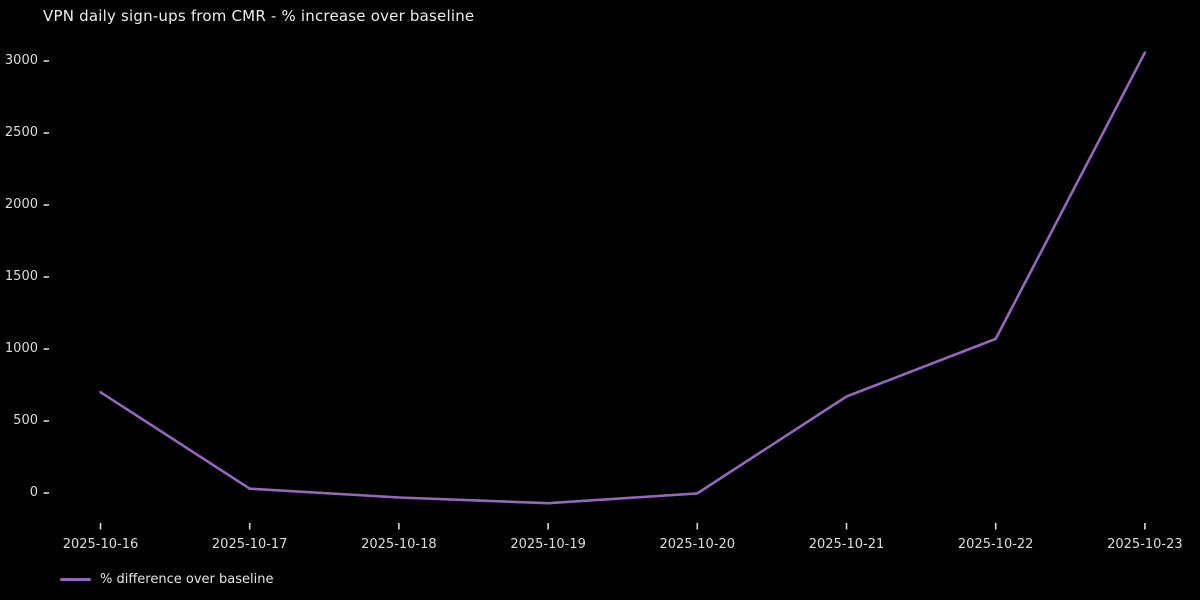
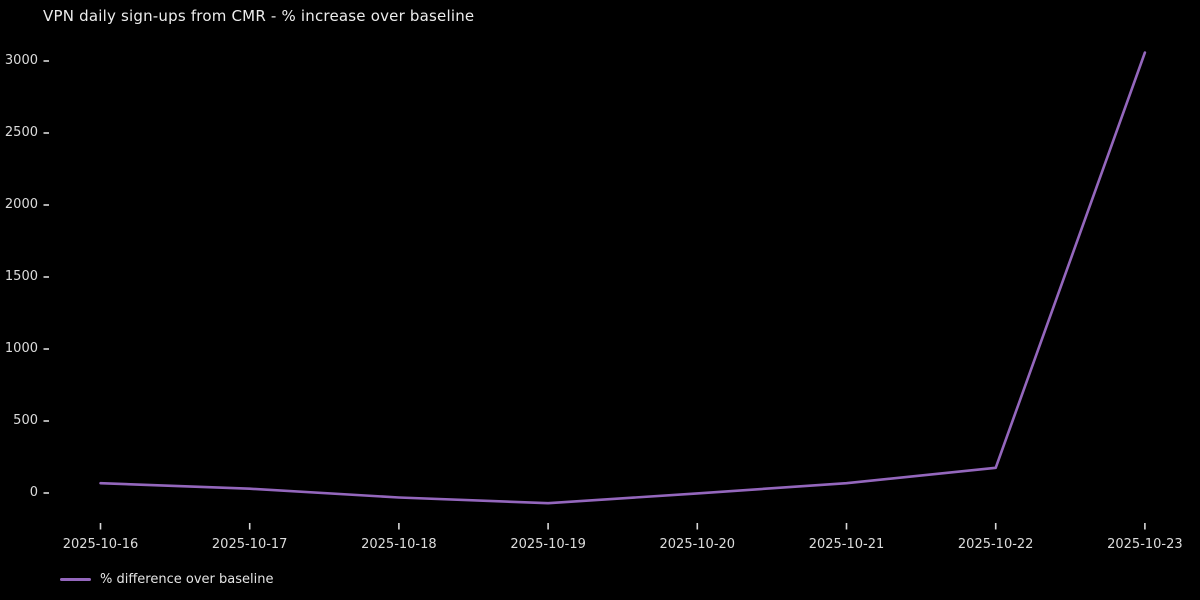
2025-10-16: 700 -> 70
2025-10-21: 670 -> 70
2025-10-22: 1070 -> 180
